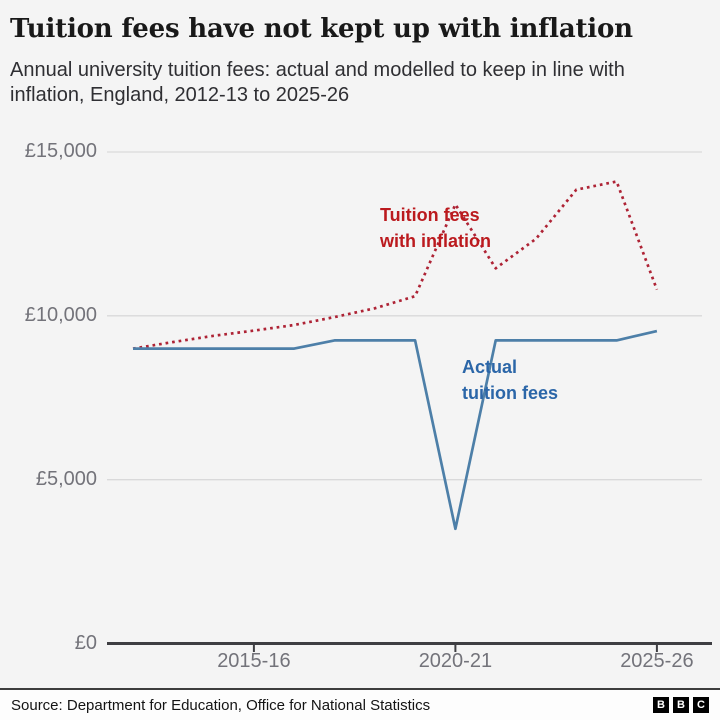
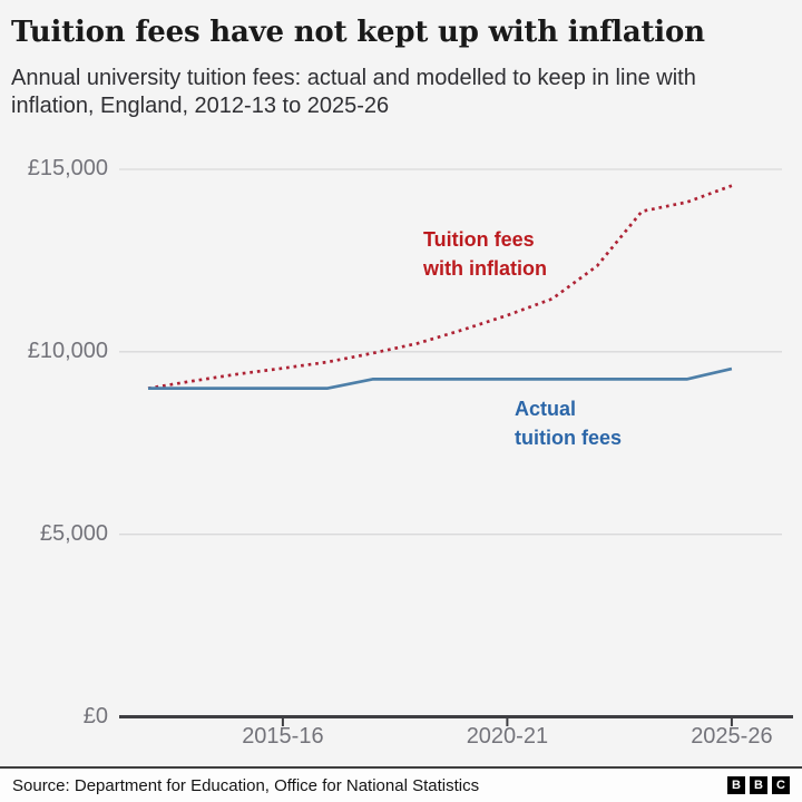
Tuition fees with inflation/2020-21: £13400 -> £11000
Actual tuition fees/2020-21: £3500 -> £9200
Tuition fees with inflation/2025-26: £10800 -> £14600
